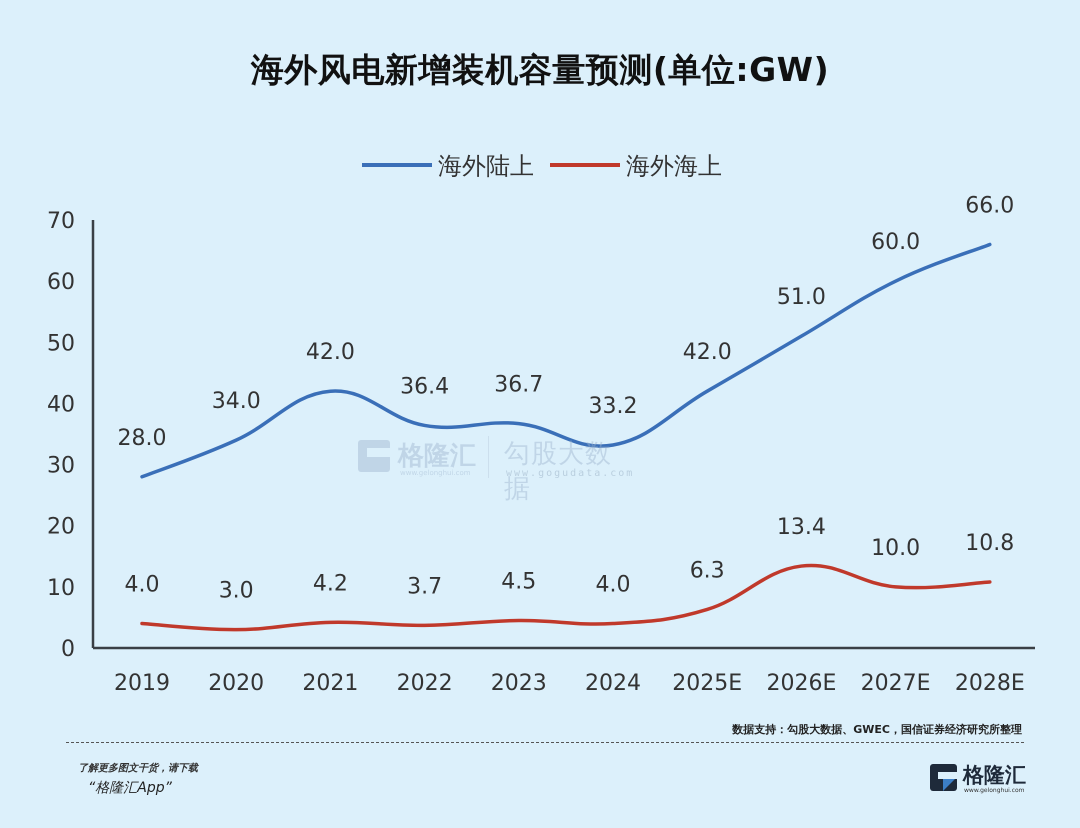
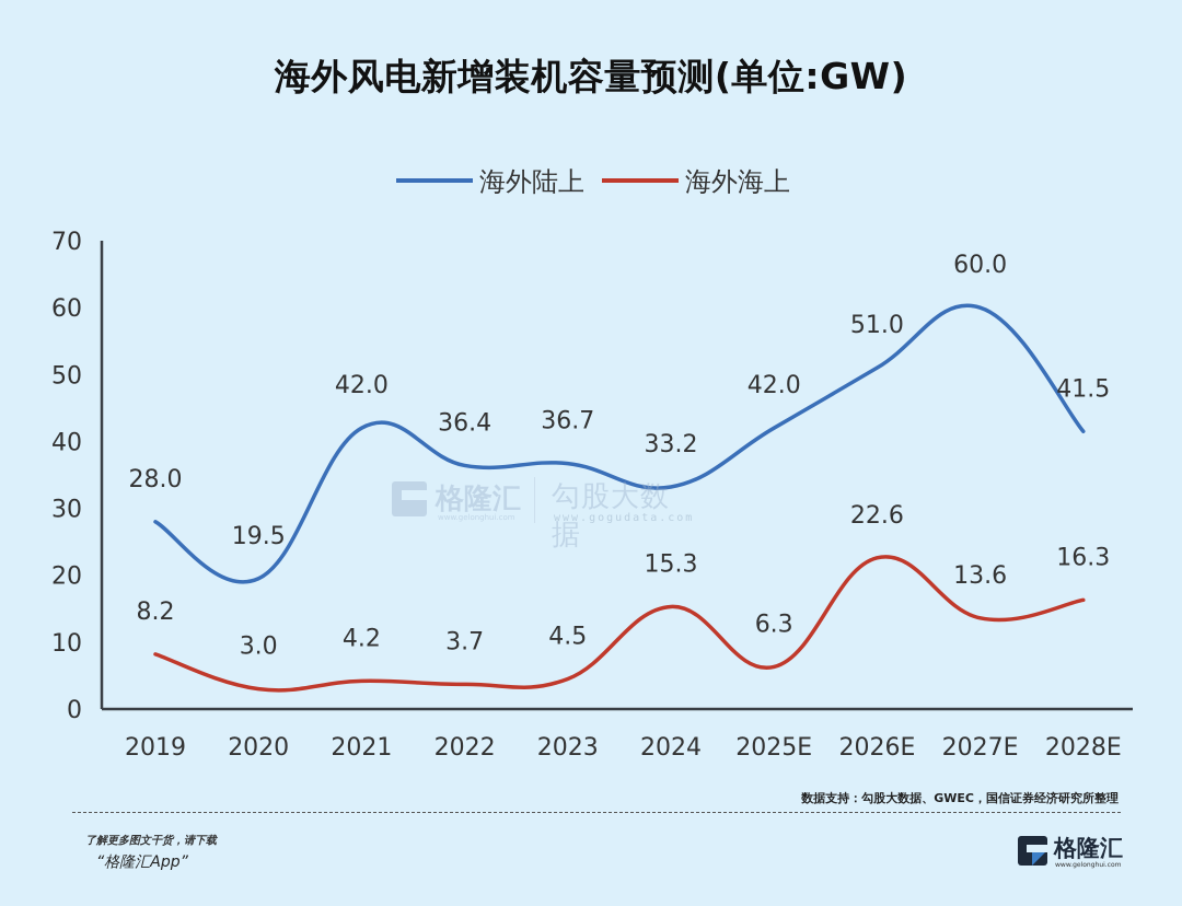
海外海上/2019: 4.0 -> 8.2
海外陆上/2020: 34.0 -> 19.5
海外海上/2024: 4.0 -> 15.3
海外海上/2026E: 13.4 -> 22.6
海外海上/2027E: 10.0 -> 13.6
海外陆上/2028E: 66.0 -> 41.5
海外海上/2028E: 10.8 -> 16.3
